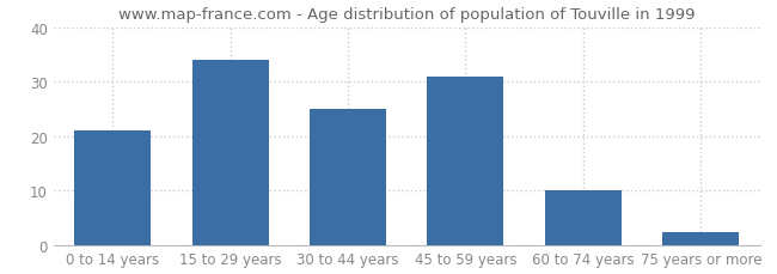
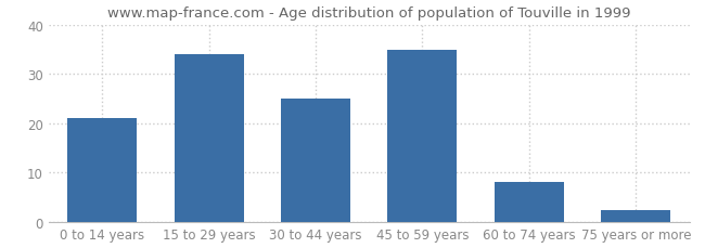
45 to 59 years: 31.0 -> 35.0
60 to 74 years: 10.0 -> 8.0
